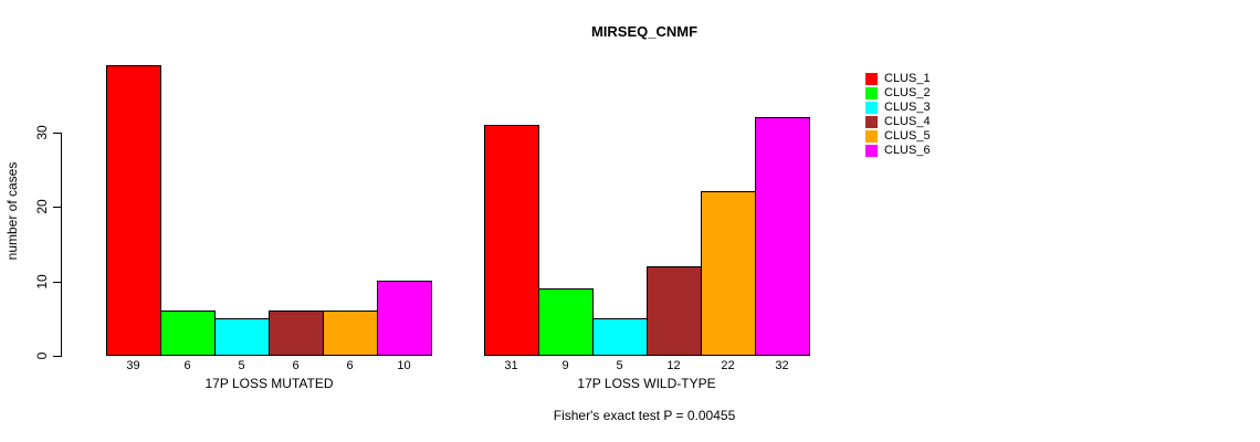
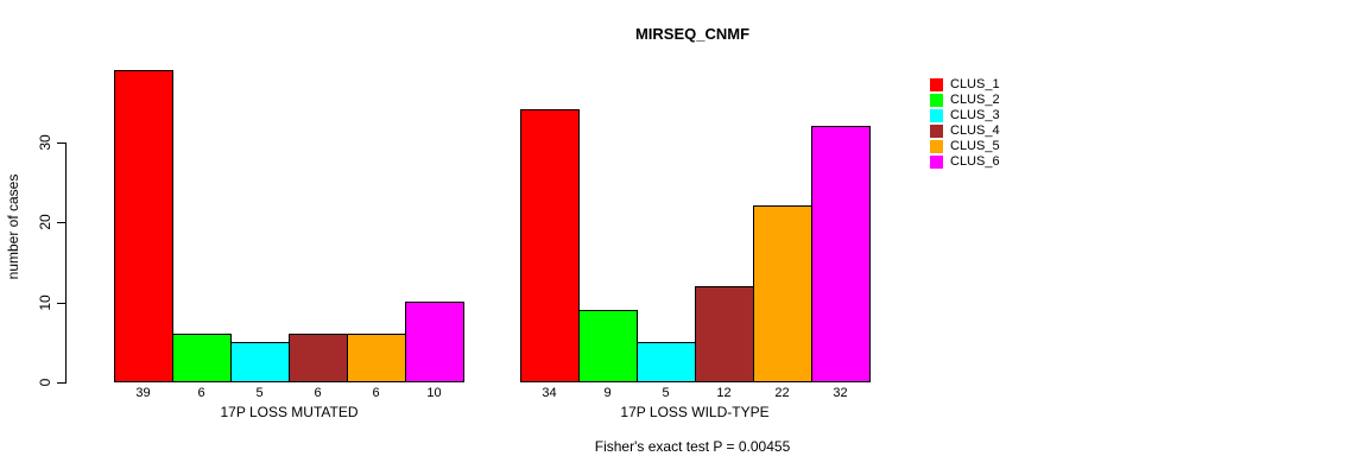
CLUS_1/17P LOSS WILD-TYPE: 31 -> 34
